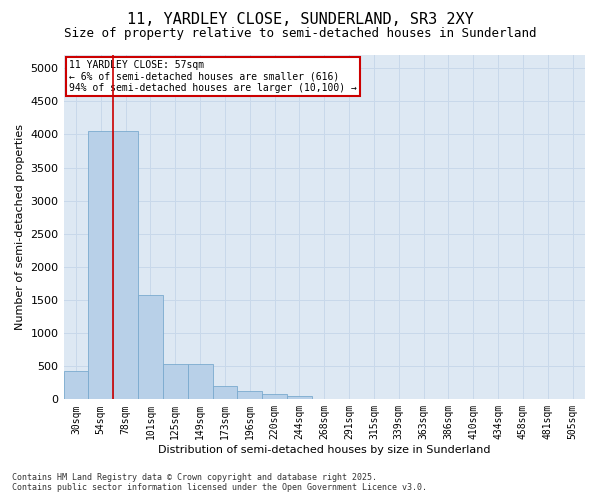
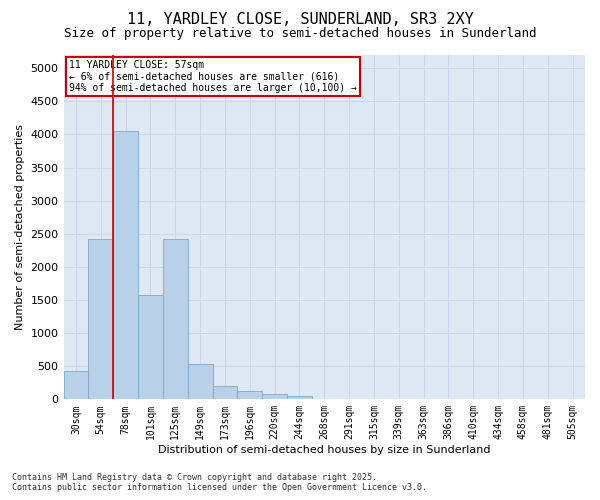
54sqm: 4050 -> 2420
125sqm: 540 -> 2420
